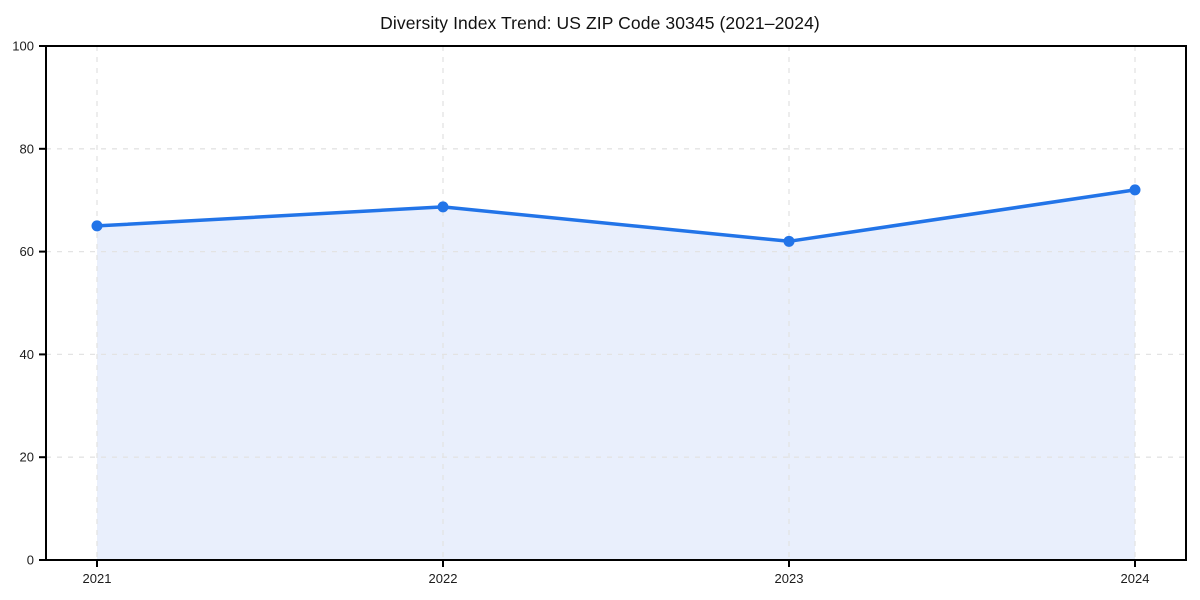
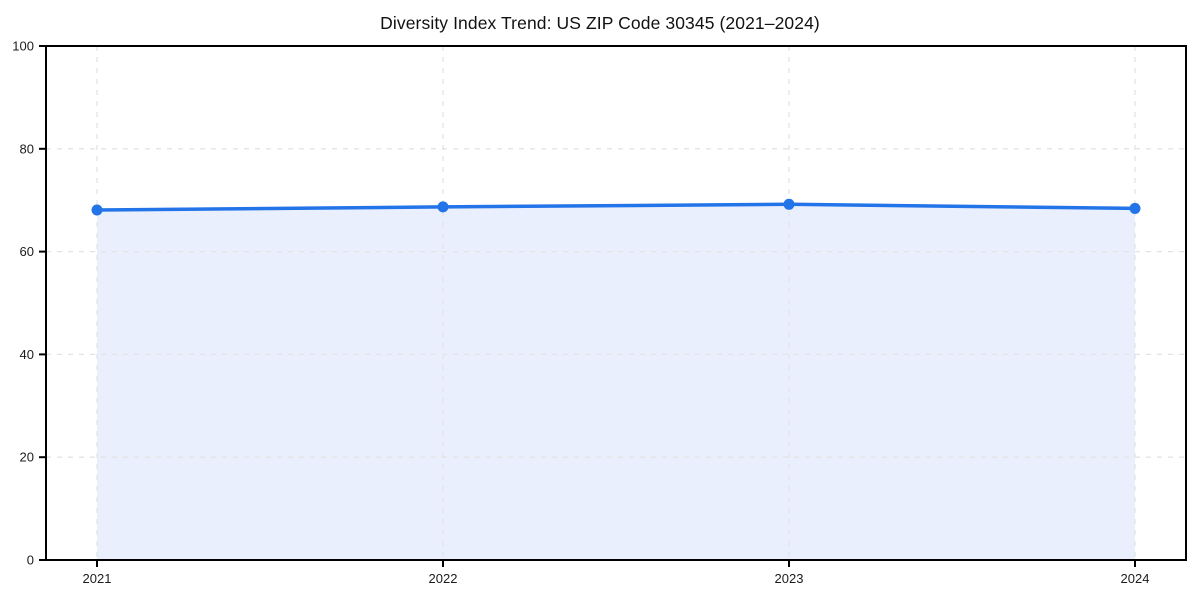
2021: 65 -> 68
2023: 62 -> 69
2024: 72 -> 68
